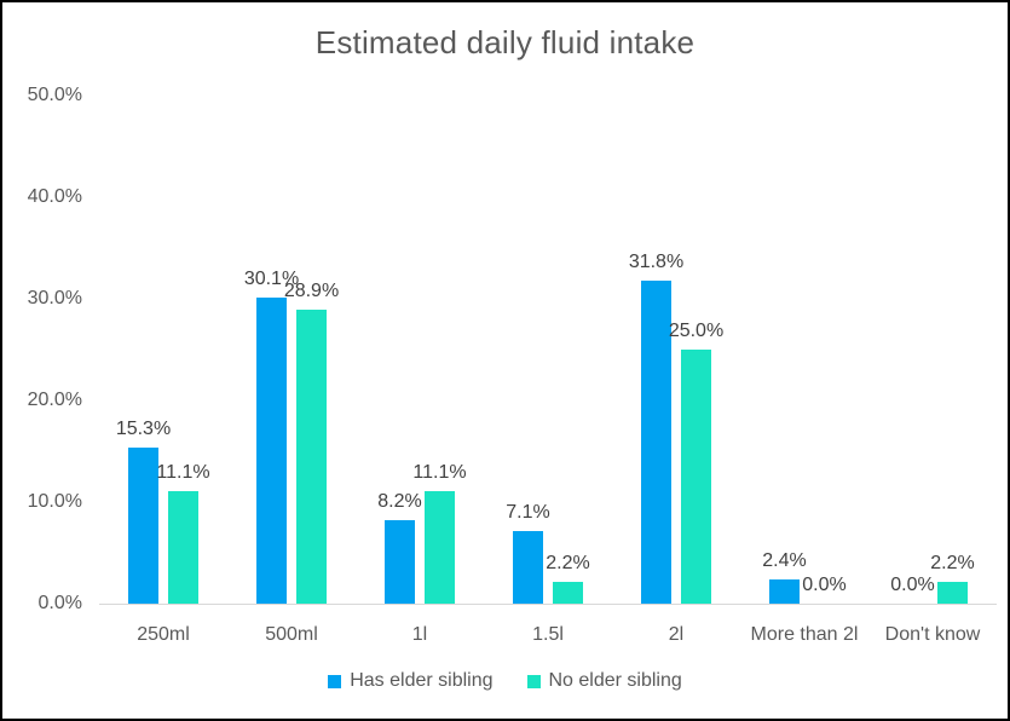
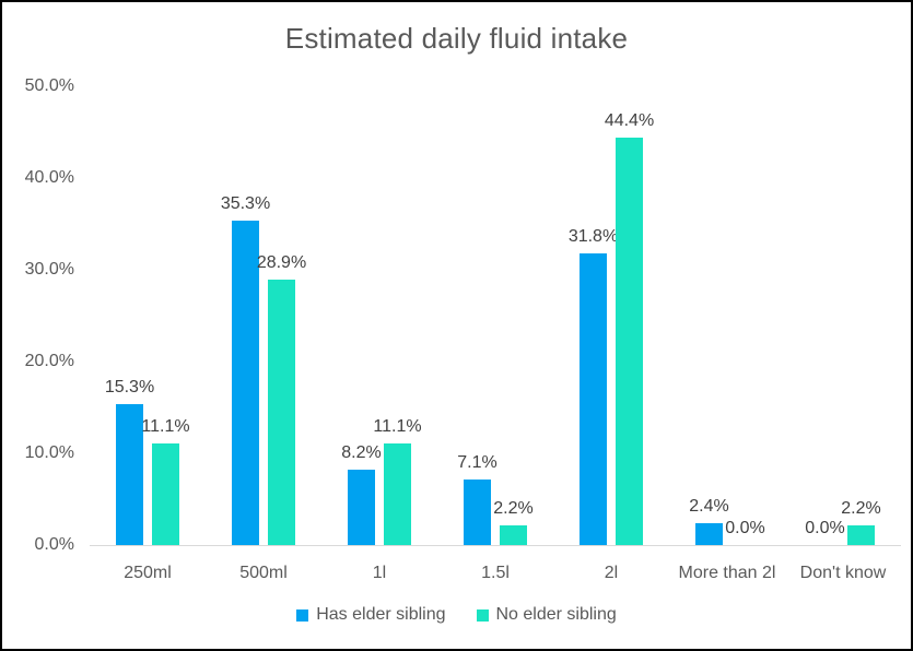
Has elder sibling/500ml: 30.1% -> 35.3%
No elder sibling/2l: 25.0% -> 44.4%
